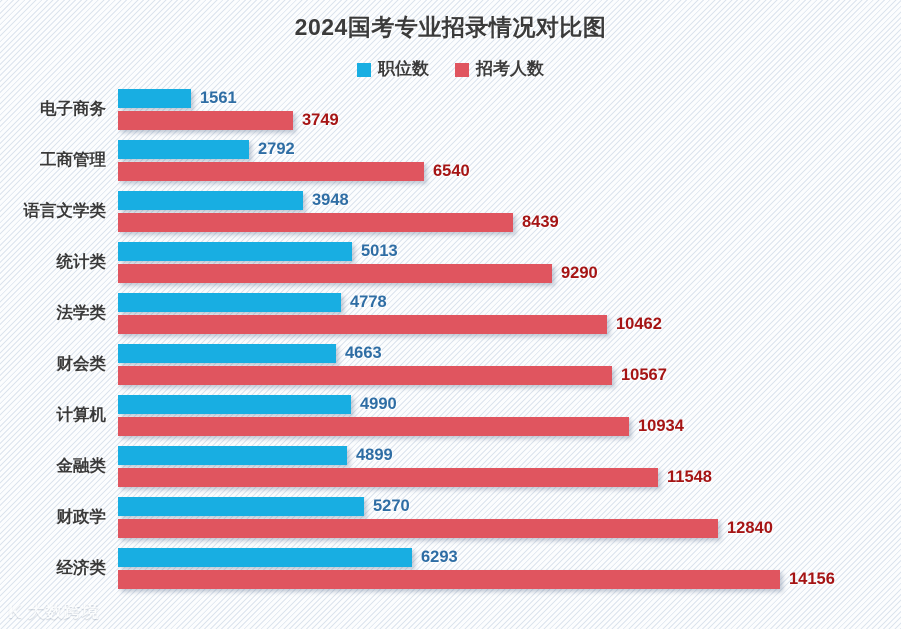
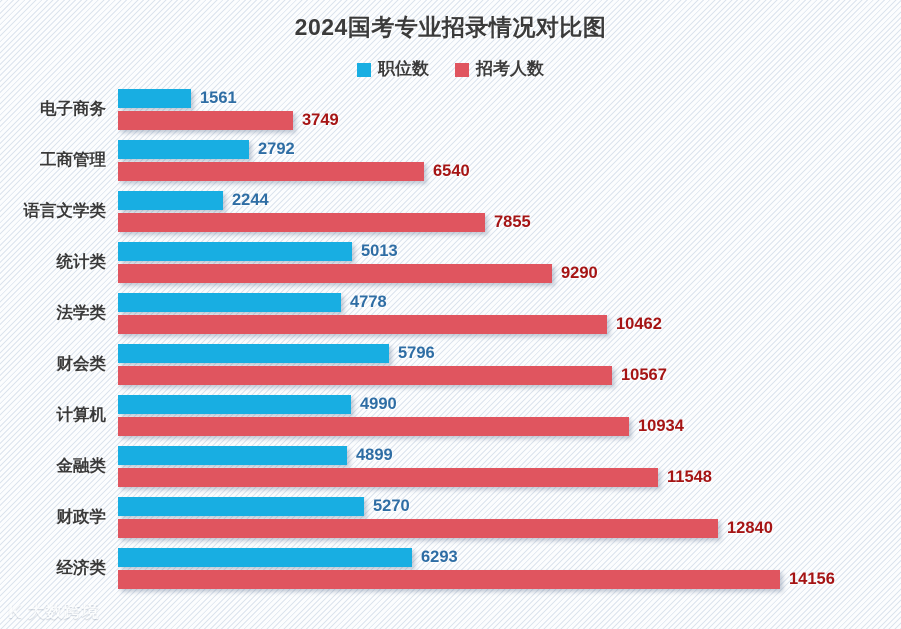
职位数/语言文学类: 3948 -> 2244
招考人数/语言文学类: 8439 -> 7855
职位数/财会类: 4663 -> 5796
